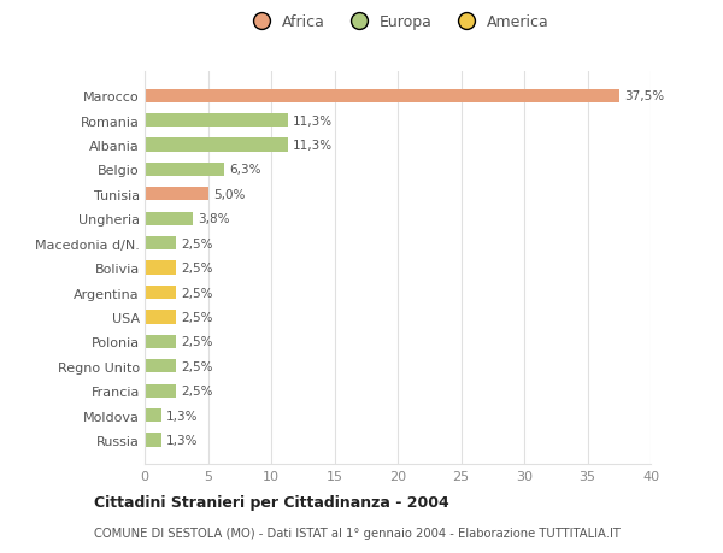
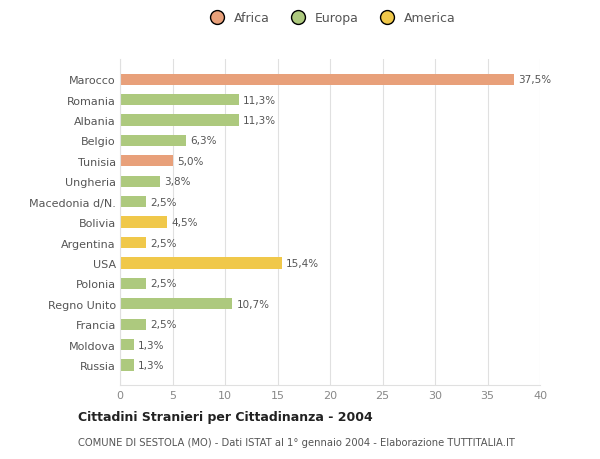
Bolivia: 2,5% -> 4,5%
USA: 2,5% -> 15,4%
Regno Unito: 2,5% -> 10,7%
